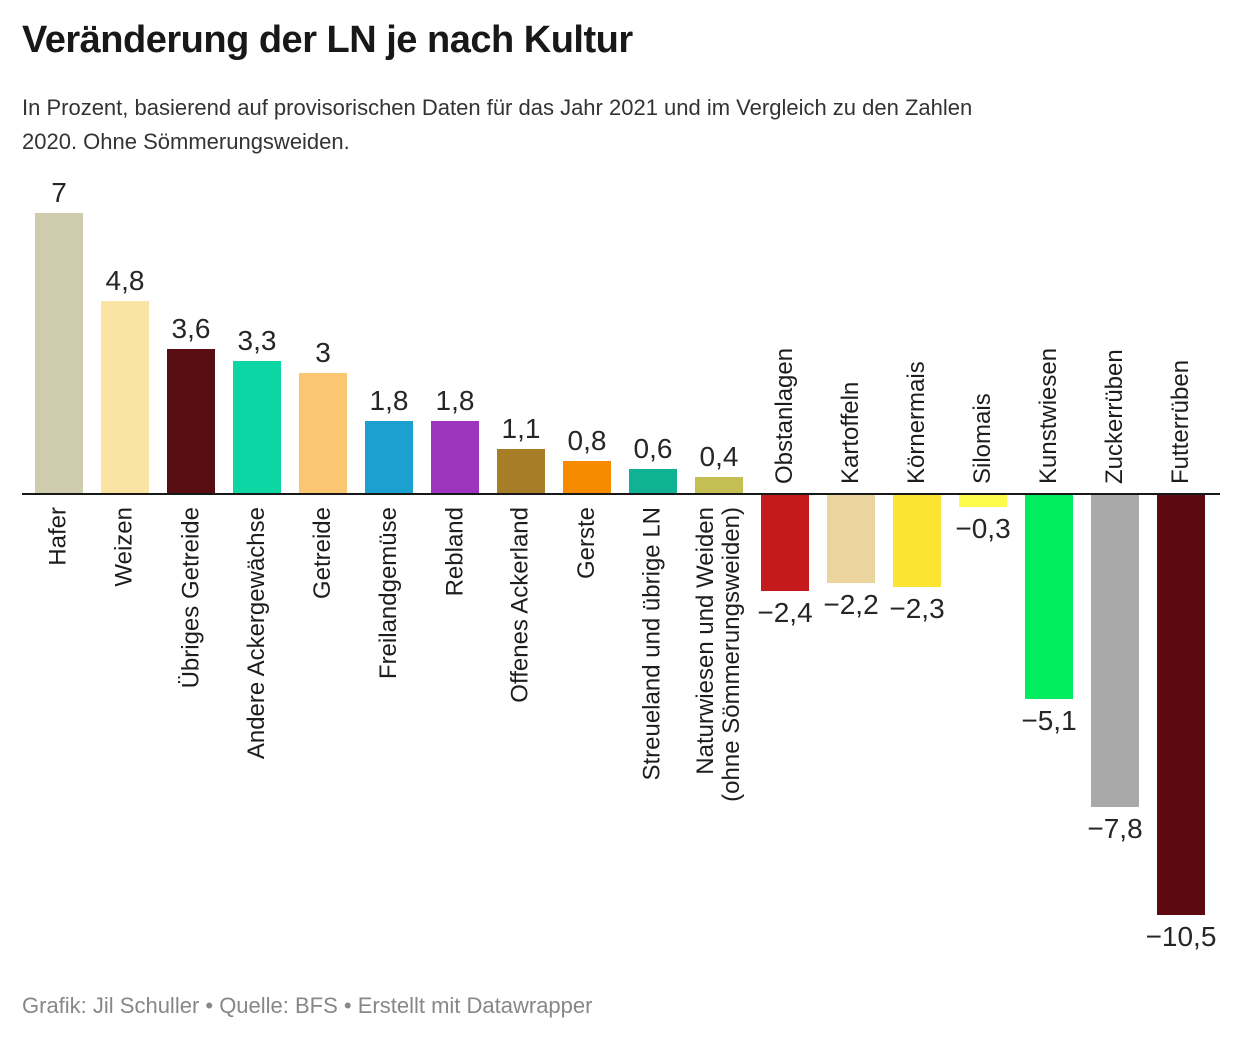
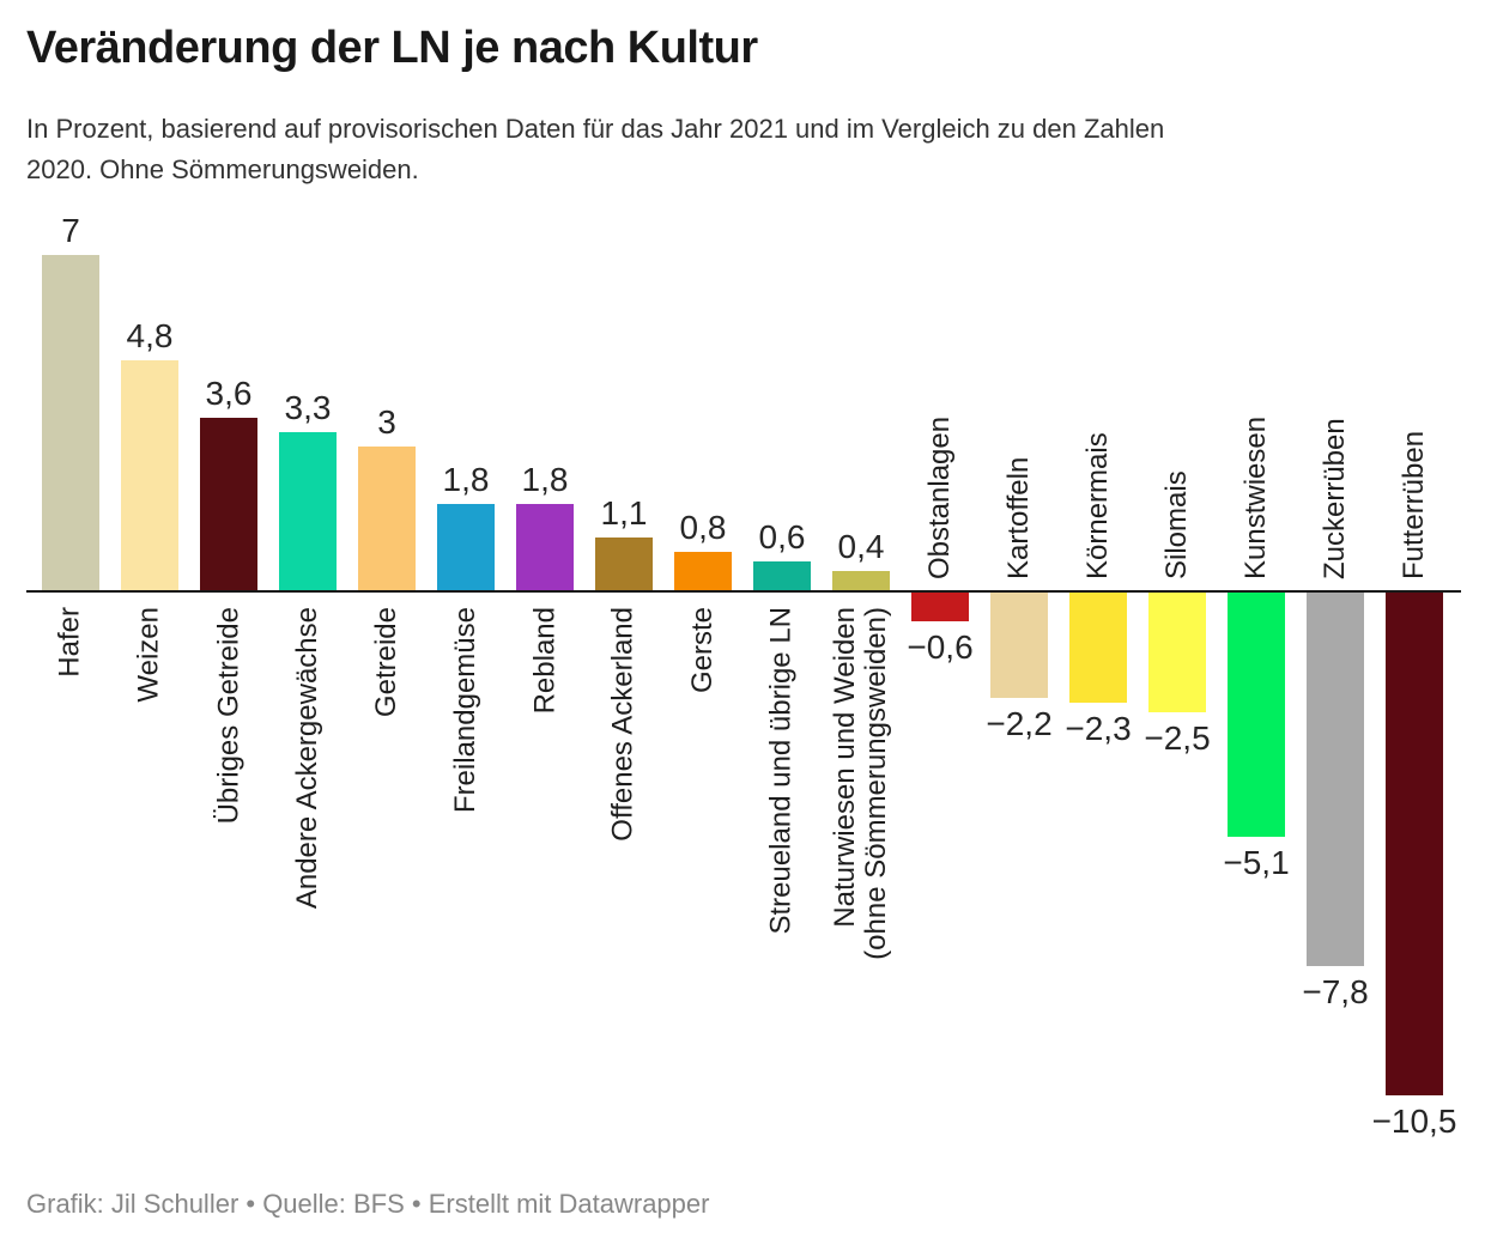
Obstanlagen: −2,4 -> −0,6
Silomais: −0,3 -> −2,5
